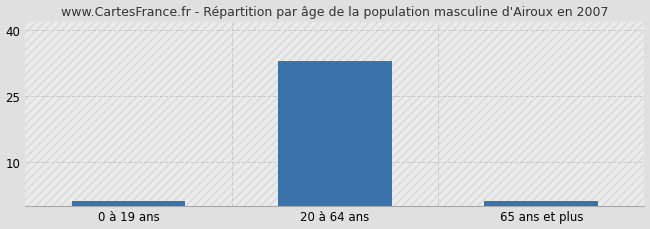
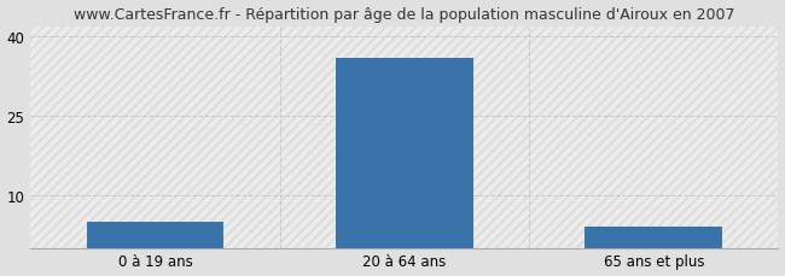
0 à 19 ans: 1 -> 5
20 à 64 ans: 33 -> 36
65 ans et plus: 1 -> 4
